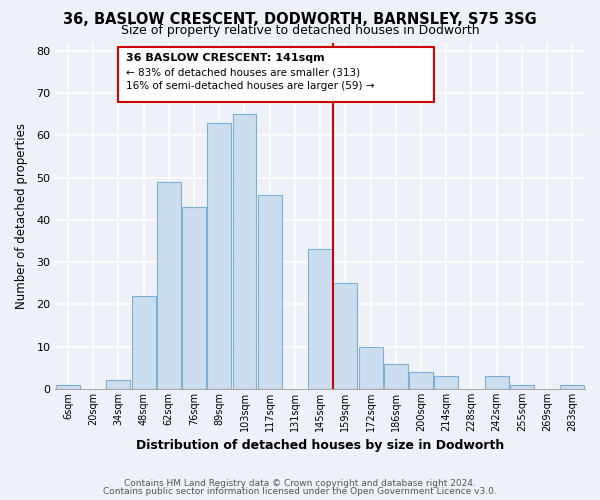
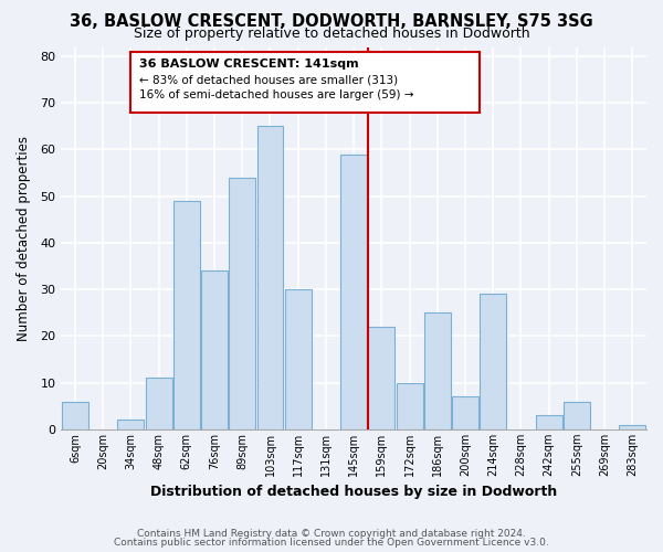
6sqm: 1 -> 6
48sqm: 22 -> 11
76sqm: 43 -> 34
89sqm: 63 -> 54
117sqm: 46 -> 30
145sqm: 33 -> 59
159sqm: 25 -> 22
186sqm: 6 -> 25
200sqm: 4 -> 7
214sqm: 3 -> 29
255sqm: 1 -> 6
